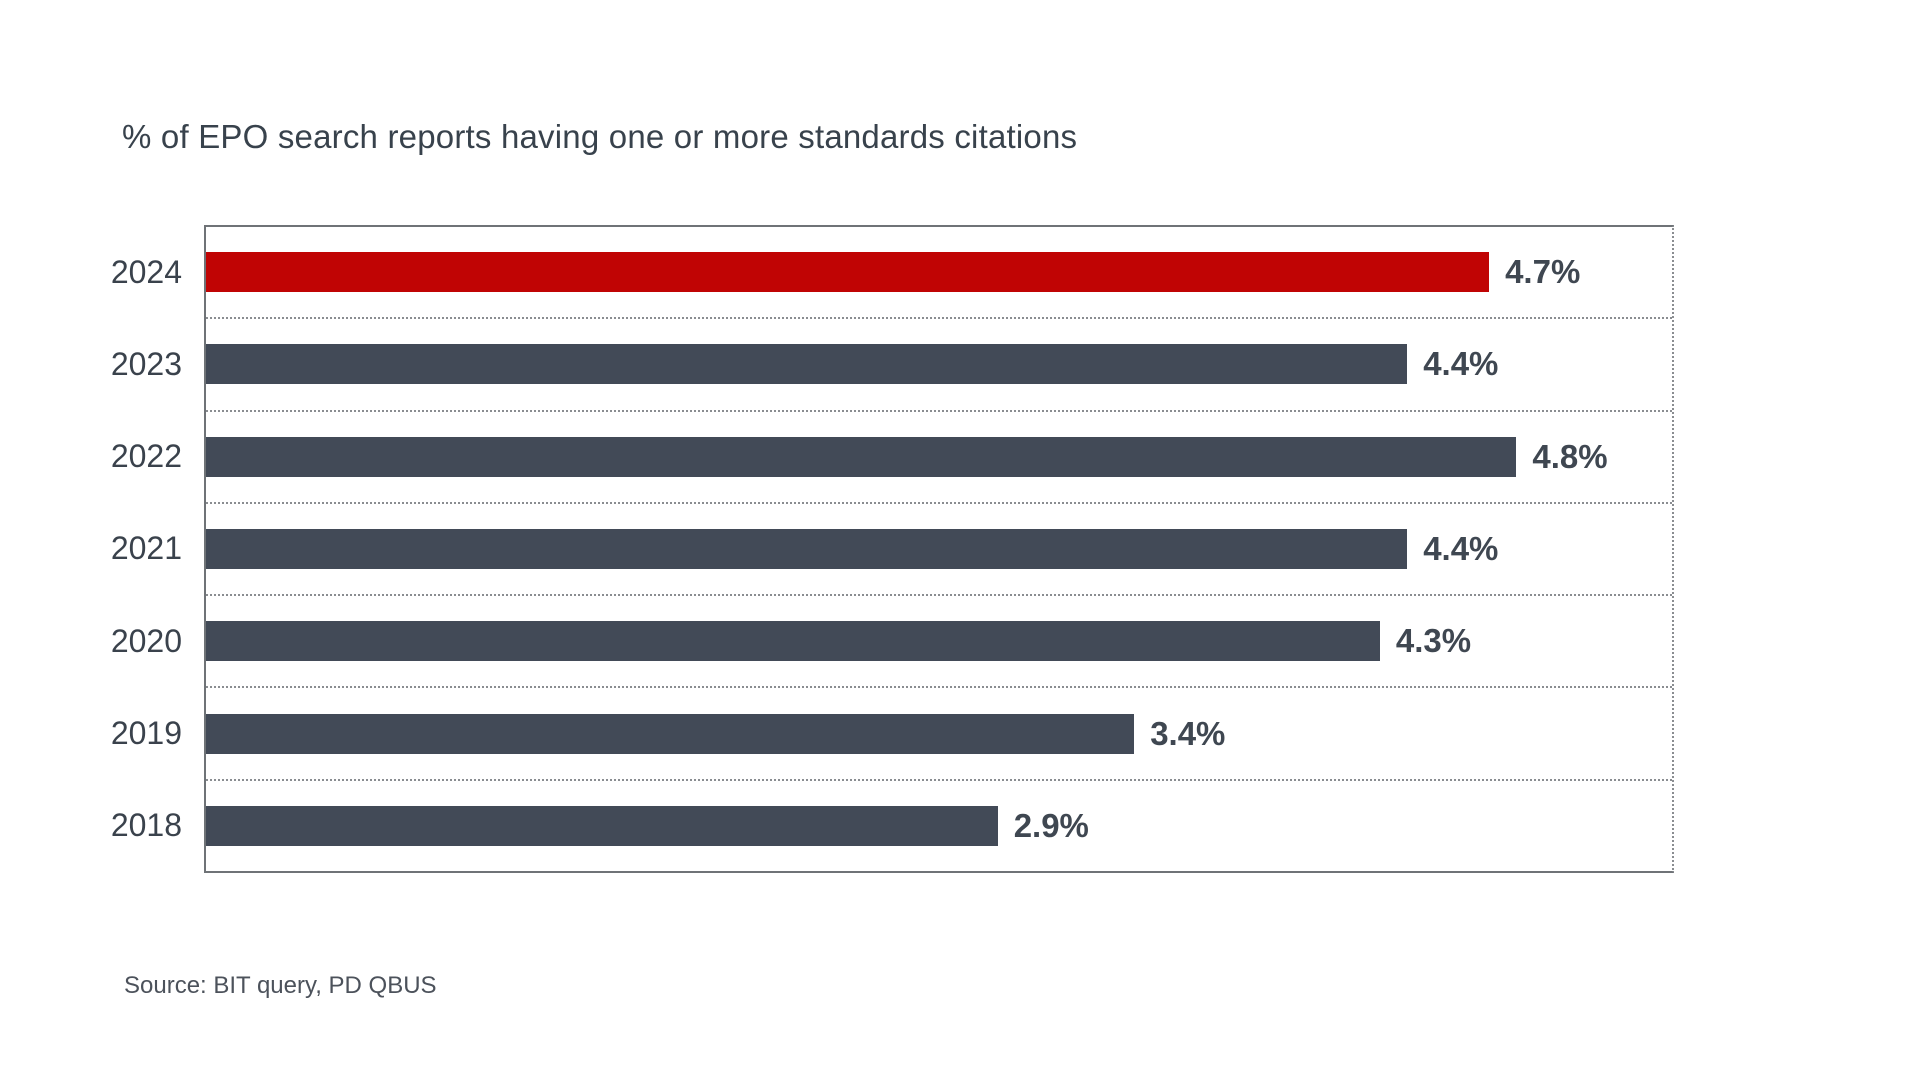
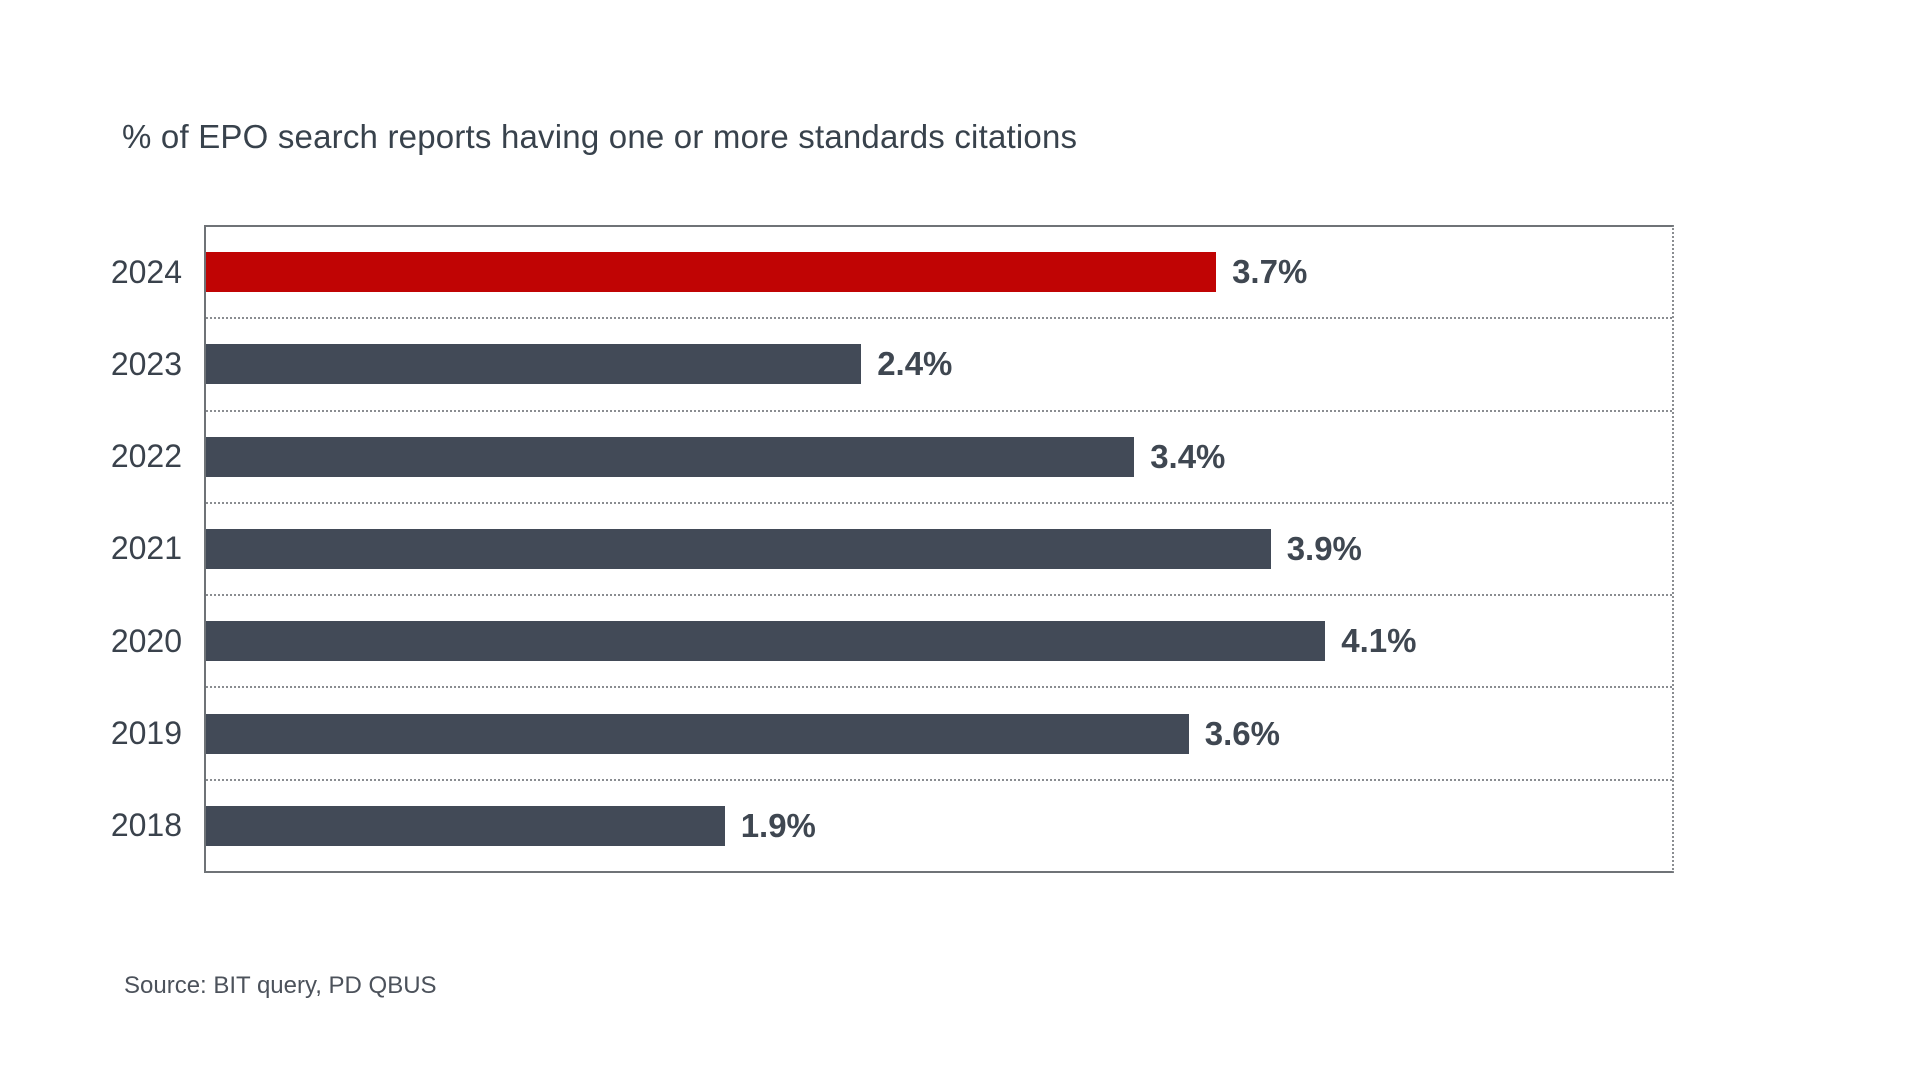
2024: 4.7% -> 3.7%
2023: 4.4% -> 2.4%
2022: 4.8% -> 3.4%
2021: 4.4% -> 3.9%
2020: 4.3% -> 4.1%
2019: 3.4% -> 3.6%
2018: 2.9% -> 1.9%
